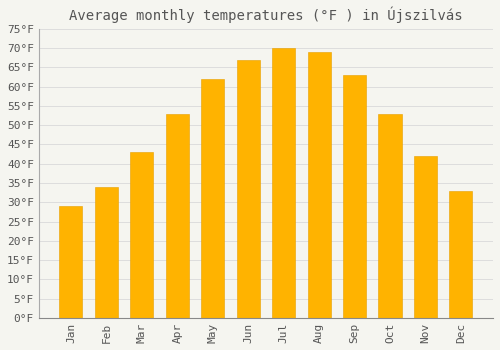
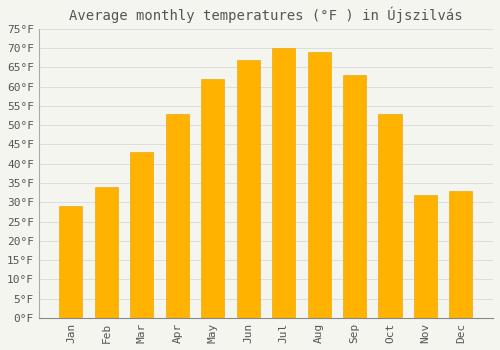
Nov: 42°F -> 32°F
